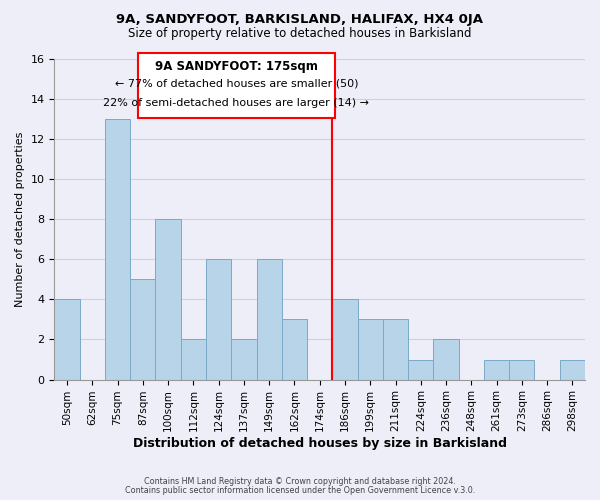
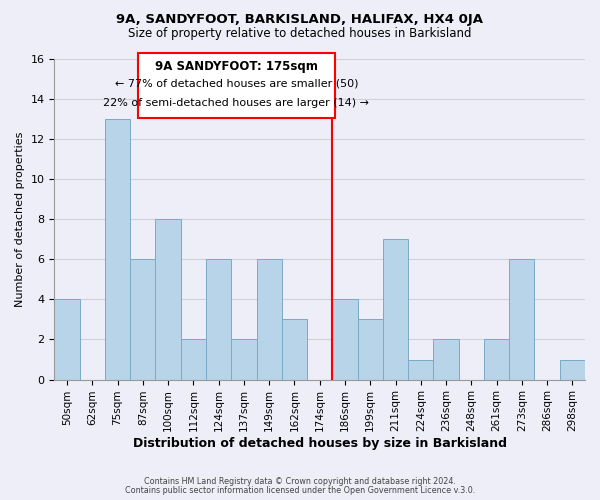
87sqm: 5 -> 6
211sqm: 3 -> 7
261sqm: 1 -> 2
273sqm: 1 -> 6
